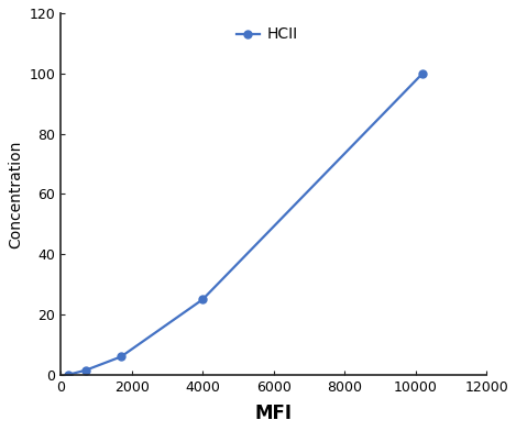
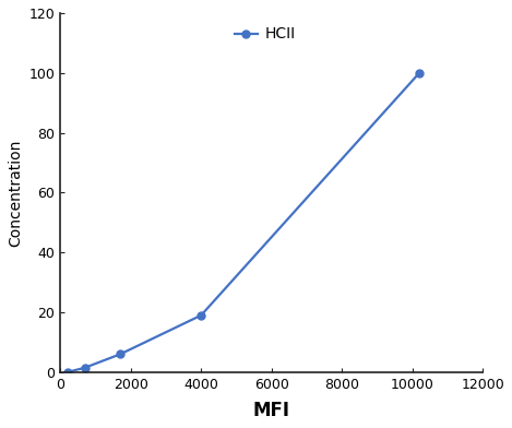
4000: 25.0 -> 19.0
